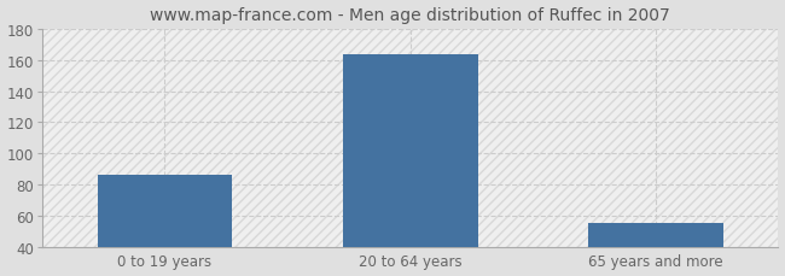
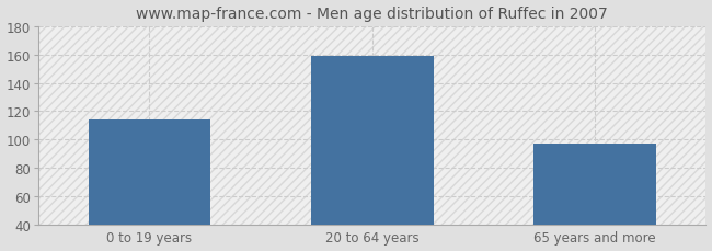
0 to 19 years: 86 -> 114
20 to 64 years: 164 -> 159
65 years and more: 55 -> 97
